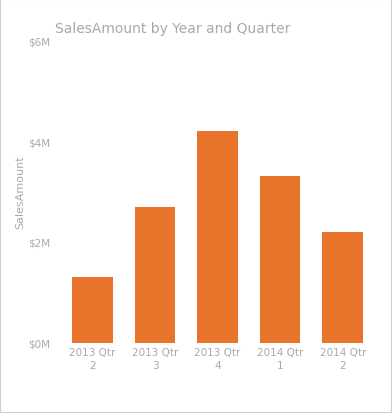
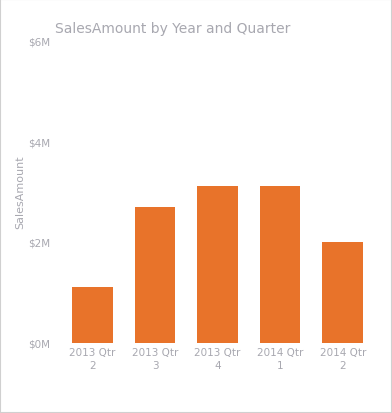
2013 Qtr 2: $1.3M -> $1.1M
2013 Qtr 4: $4.2M -> $3.1M
2014 Qtr 1: $3.3M -> $3.1M
2014 Qtr 2: $2.2M -> $2.0M
